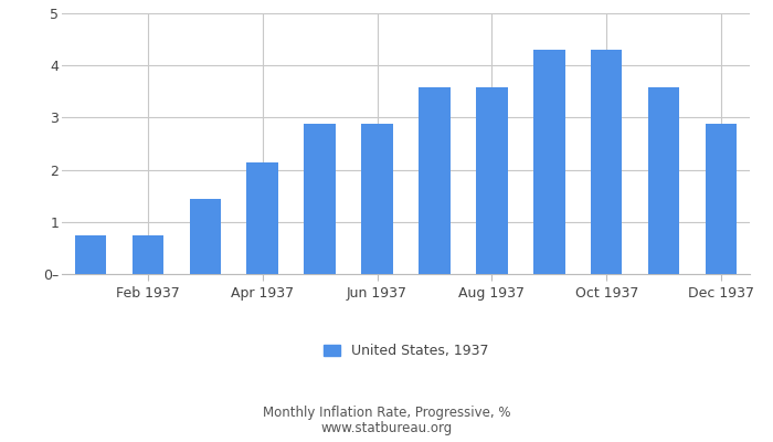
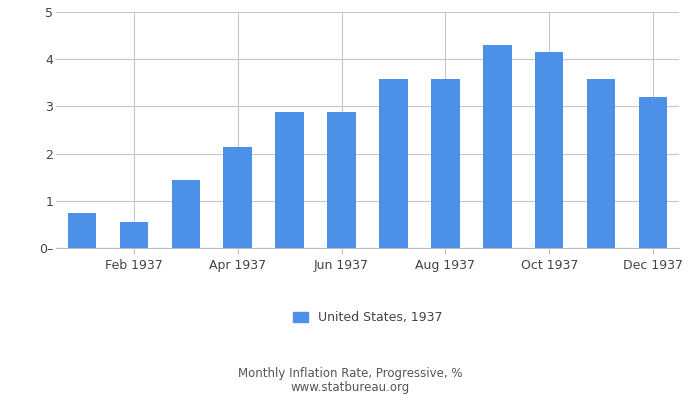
Feb 1937: 0.75 -> 0.55
Oct 1937: 4.30 -> 4.15
Dec 1937: 2.88 -> 3.20
